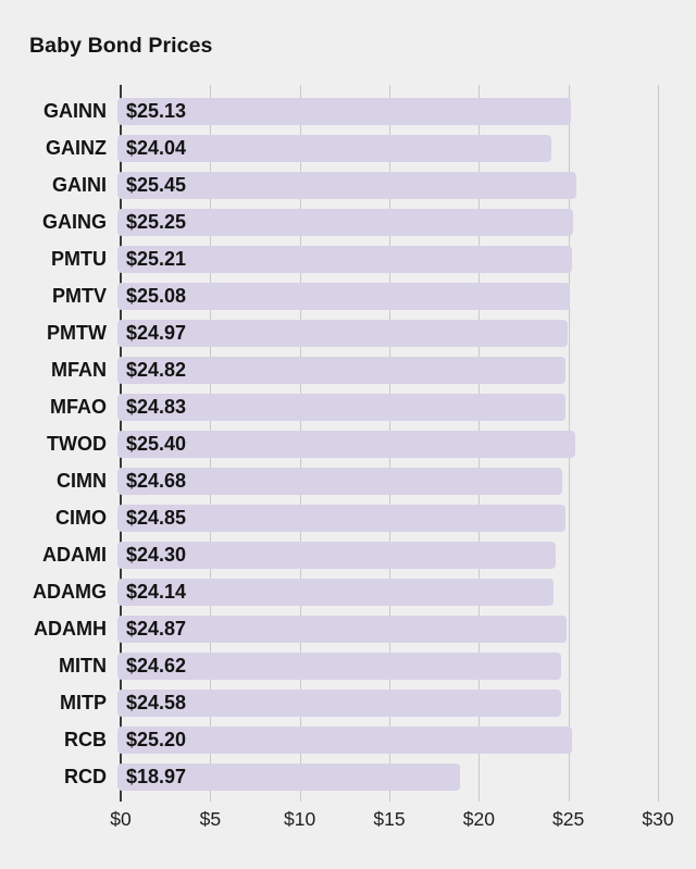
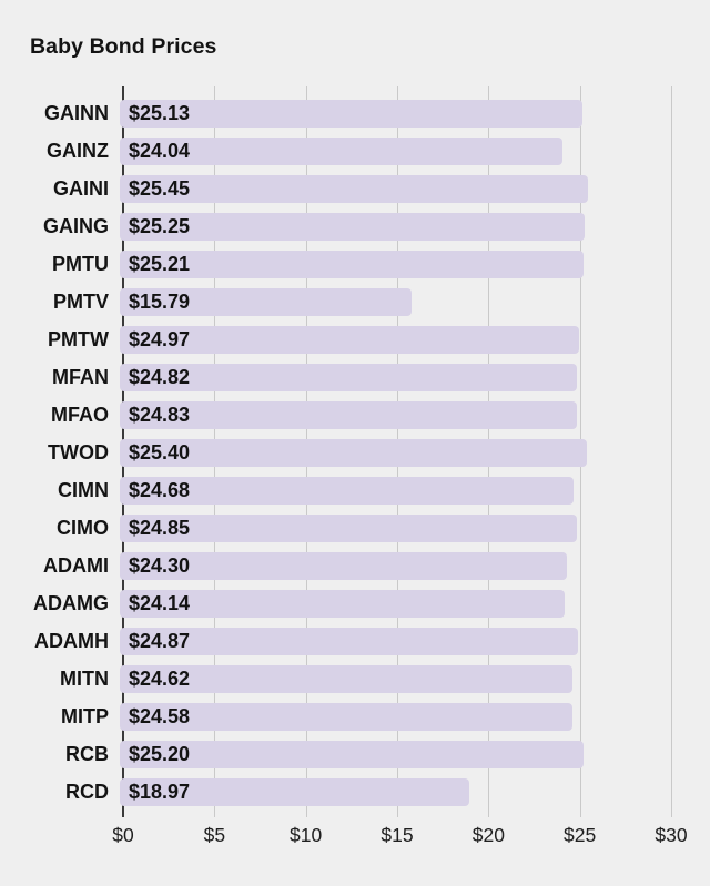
PMTV: $25.08 -> $15.79
